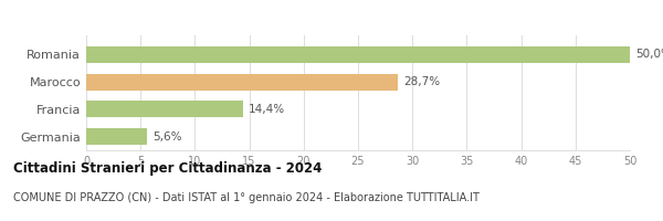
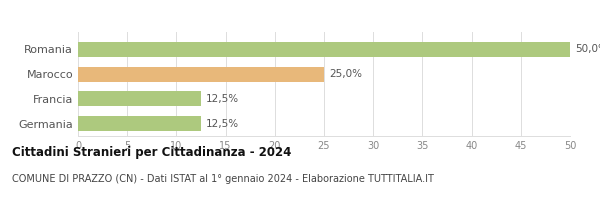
Marocco: 28,7% -> 25,0%
Francia: 14,4% -> 12,5%
Germania: 5,6% -> 12,5%
